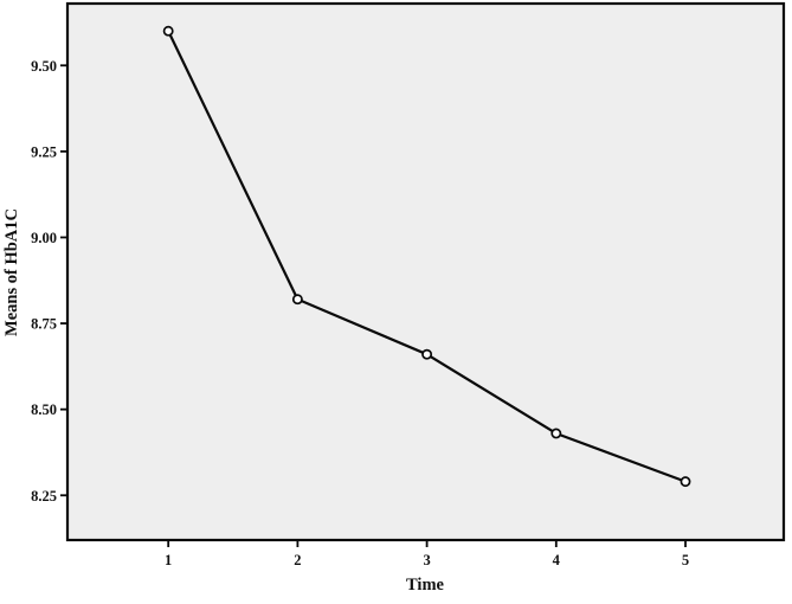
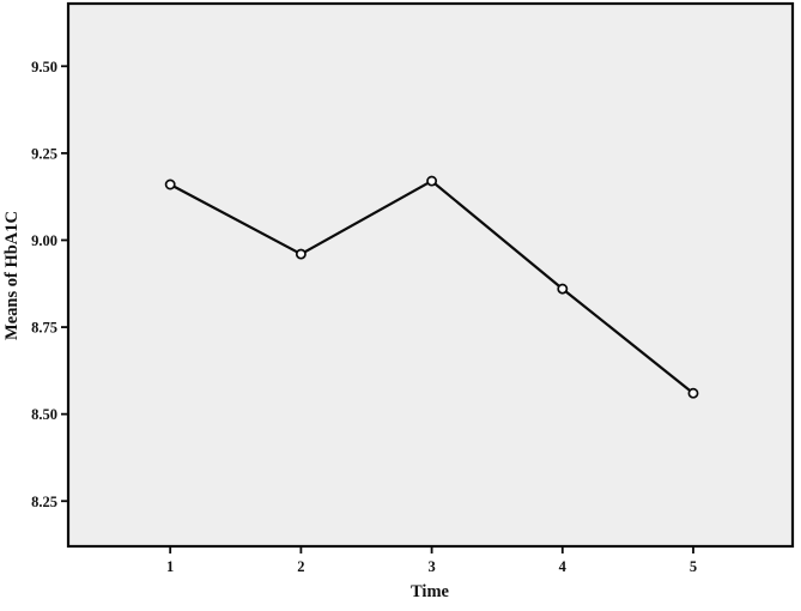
1: 9.60 -> 9.16
2: 8.82 -> 8.96
3: 8.66 -> 9.17
4: 8.43 -> 8.86
5: 8.29 -> 8.56
